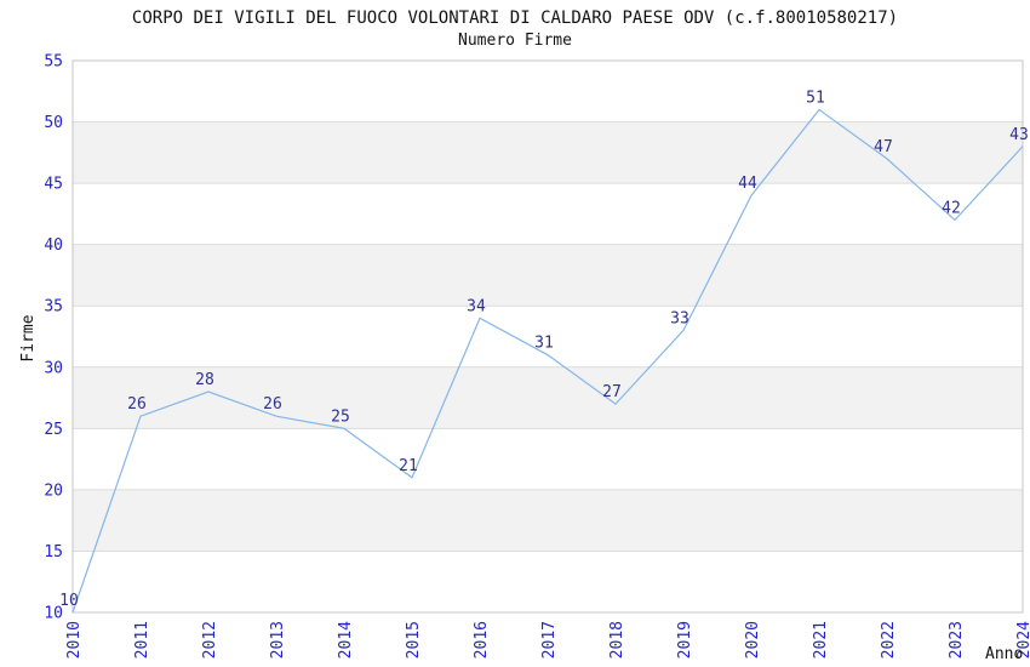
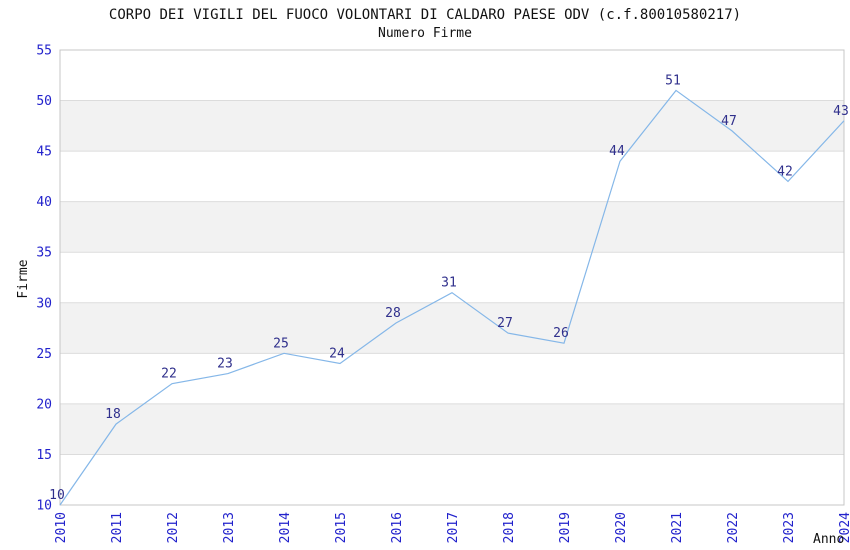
2011: 26 -> 18
2012: 28 -> 22
2013: 26 -> 23
2015: 21 -> 24
2016: 34 -> 28
2019: 33 -> 26
